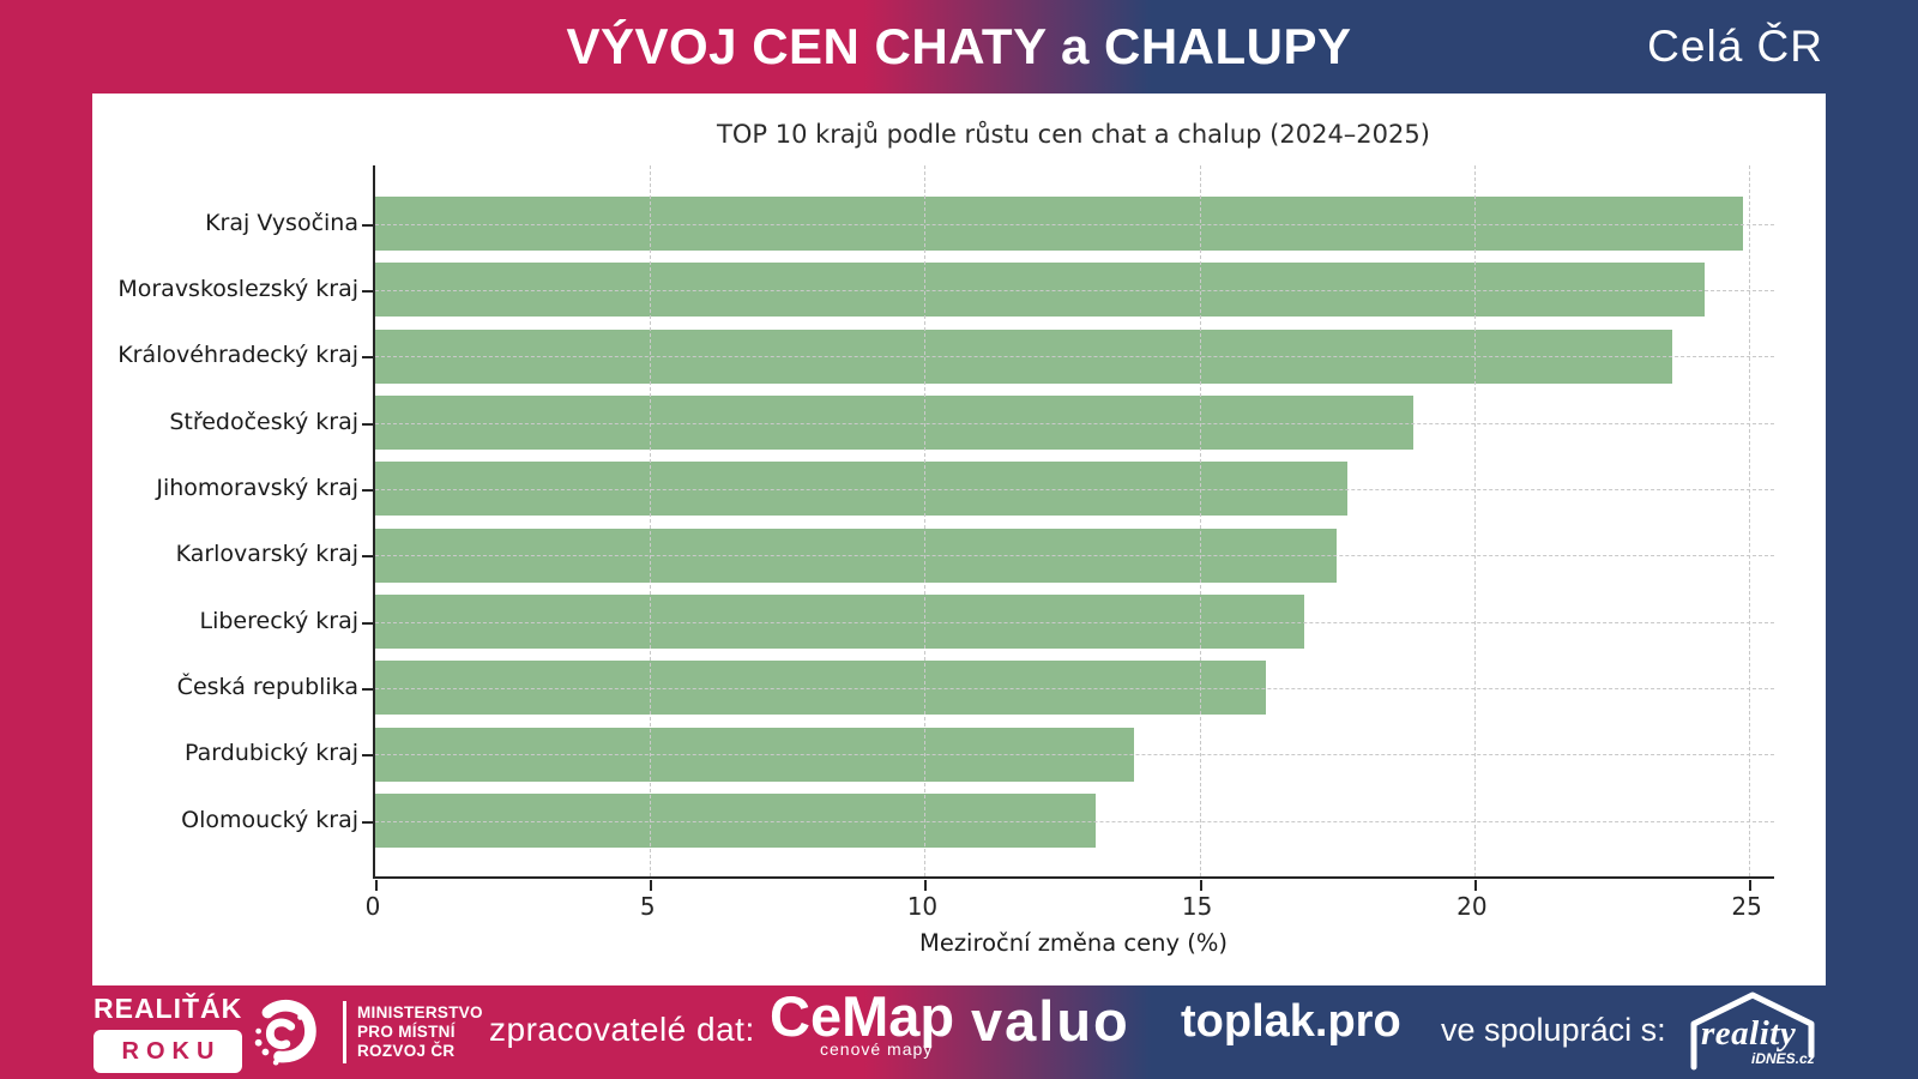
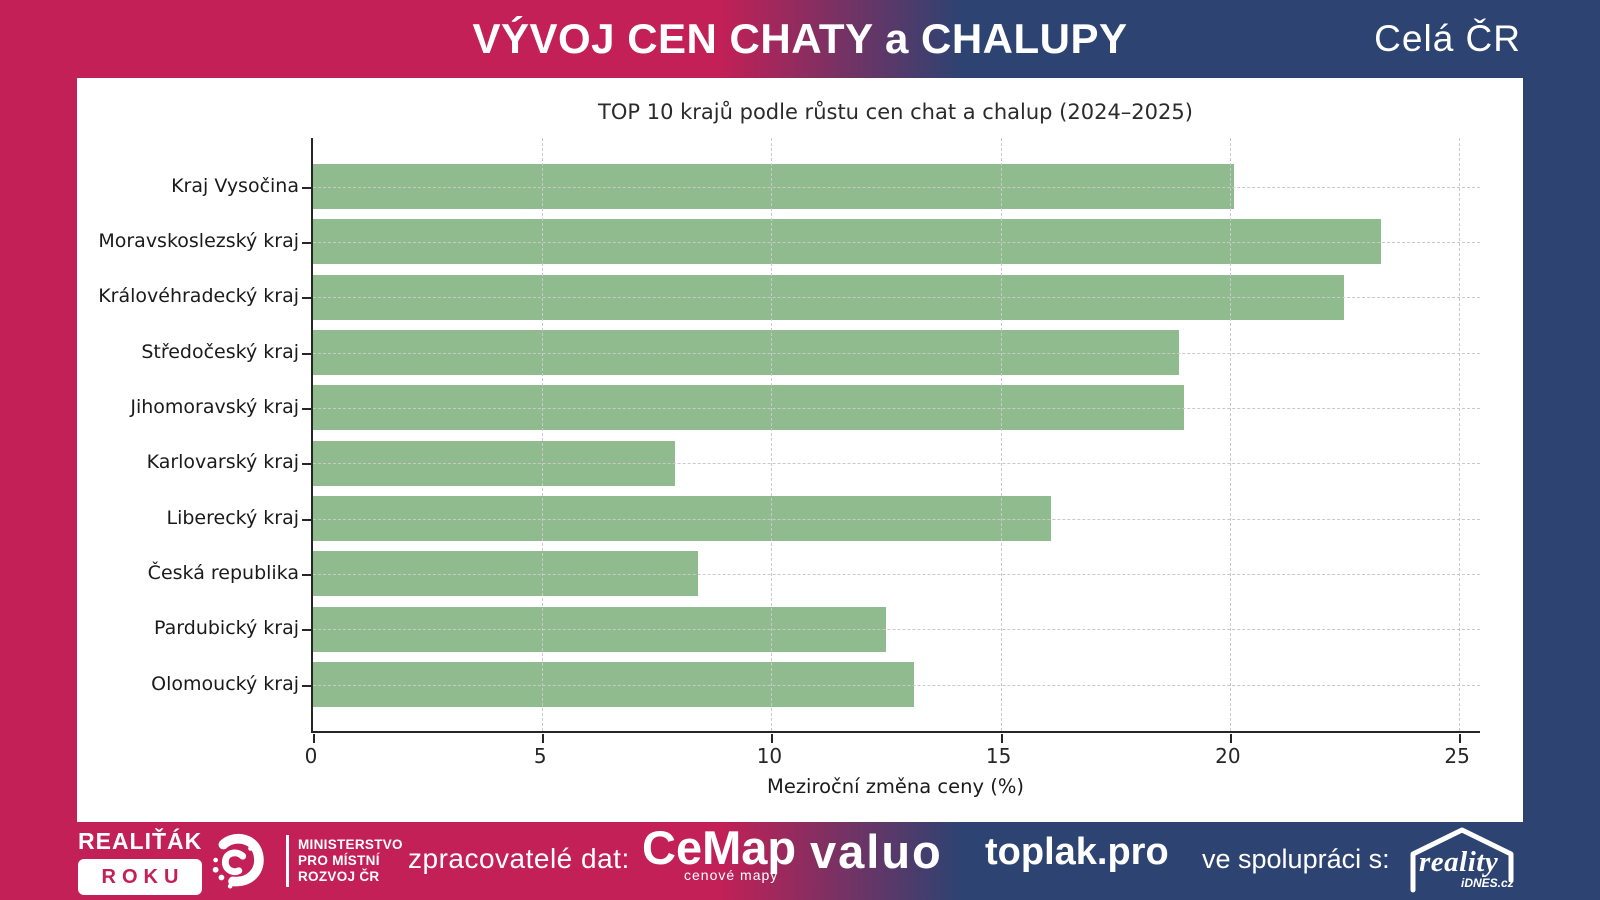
Kraj Vysočina: 24.9 -> 20.1
Moravskoslezský kraj: 24.2 -> 23.3
Královéhradecký kraj: 23.6 -> 22.5
Jihomoravský kraj: 17.7 -> 19.0
Karlovarský kraj: 17.5 -> 7.9
Liberecký kraj: 16.9 -> 16.1
Česká republika: 16.2 -> 8.4
Pardubický kraj: 13.8 -> 12.5
